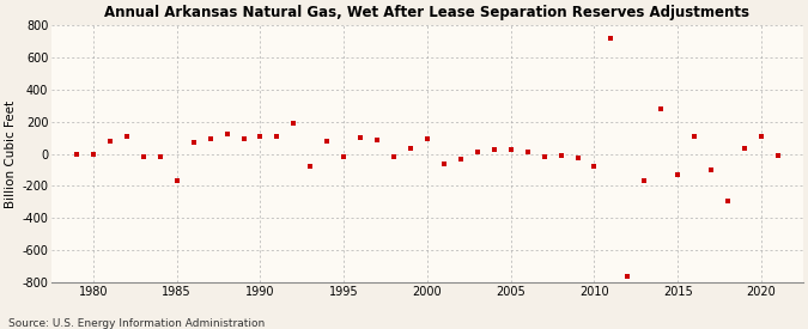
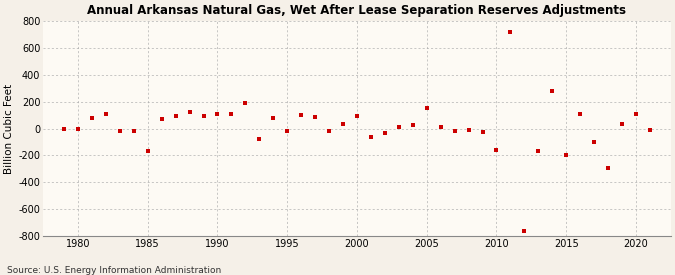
2005: 20 -> 150
2010: -80 -> -160
2015: -130 -> -200
